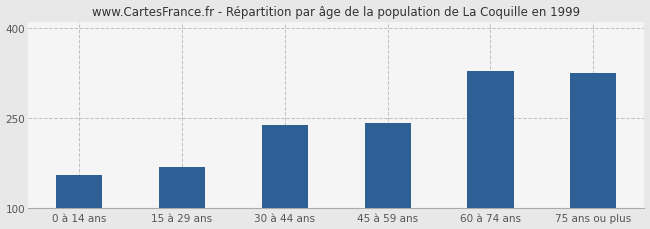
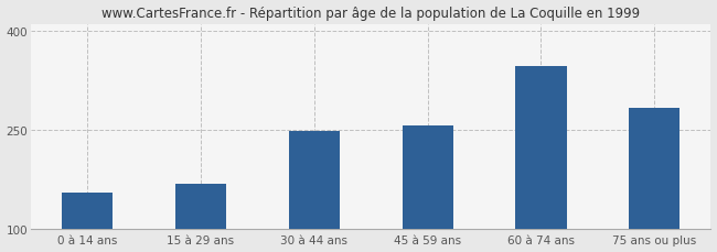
30 à 44 ans: 238 -> 248
45 à 59 ans: 242 -> 256
60 à 74 ans: 328 -> 346
75 ans ou plus: 325 -> 282
